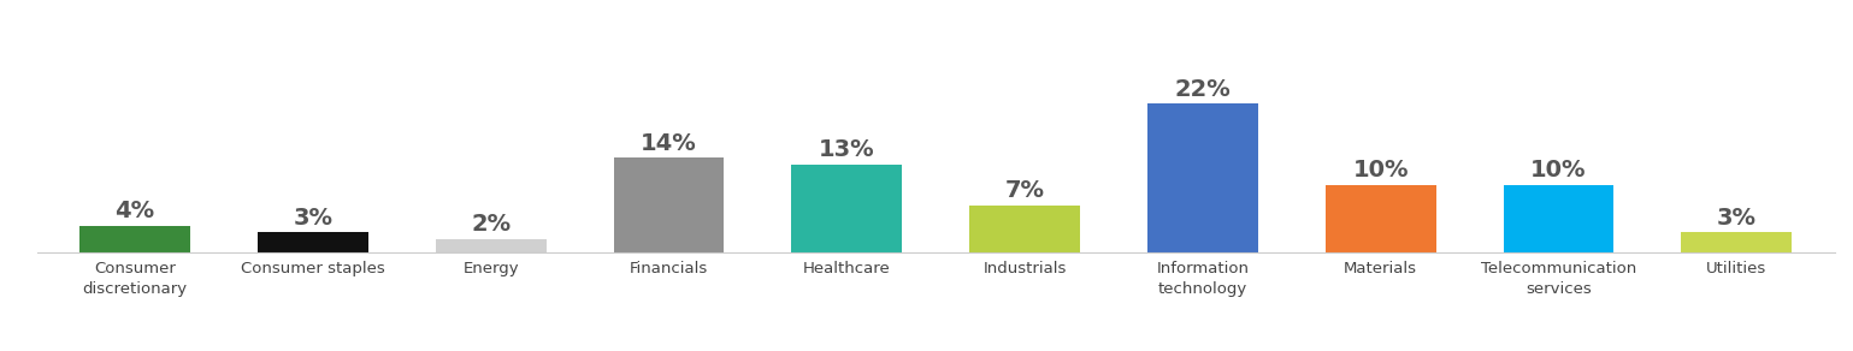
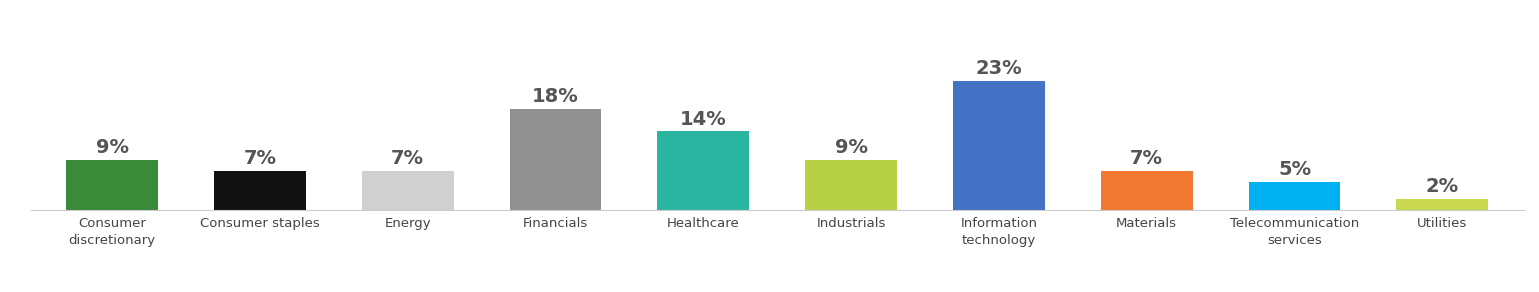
Consumer discretionary: 4% -> 9%
Consumer staples: 3% -> 7%
Energy: 2% -> 7%
Financials: 14% -> 18%
Healthcare: 13% -> 14%
Industrials: 7% -> 9%
Information technology: 22% -> 23%
Materials: 10% -> 7%
Telecommunication services: 10% -> 5%
Utilities: 3% -> 2%
